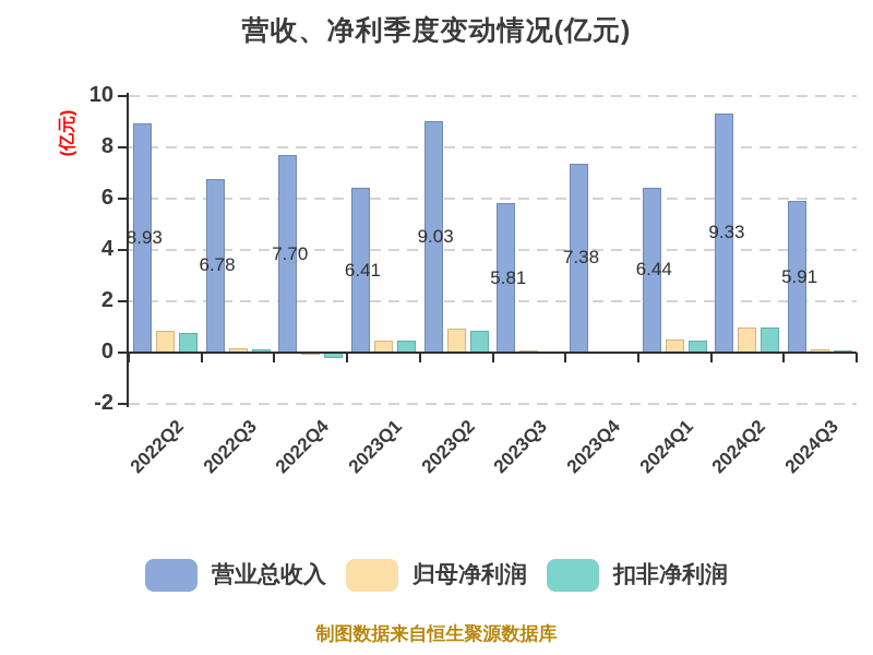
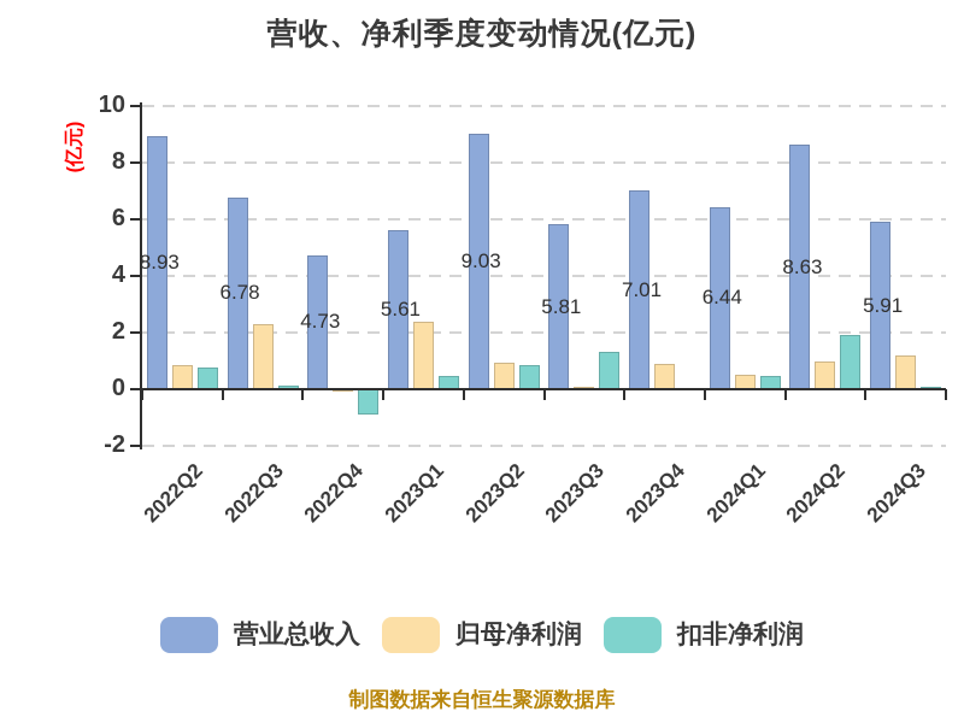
归母净利润/2022Q3: 0.2 -> 2.3
营业总收入/2022Q4: 7.70 -> 4.73
扣非净利润/2022Q4: -0.2 -> -0.9
营业总收入/2023Q1: 6.41 -> 5.61
归母净利润/2023Q1: 0.5 -> 2.4
扣非净利润/2023Q3: 0.1 -> 1.3
营业总收入/2023Q4: 7.38 -> 7.01
归母净利润/2023Q4: 0.1 -> 0.9
营业总收入/2024Q2: 9.33 -> 8.63
扣非净利润/2024Q2: 1.0 -> 1.9
归母净利润/2024Q3: 0.1 -> 1.2
